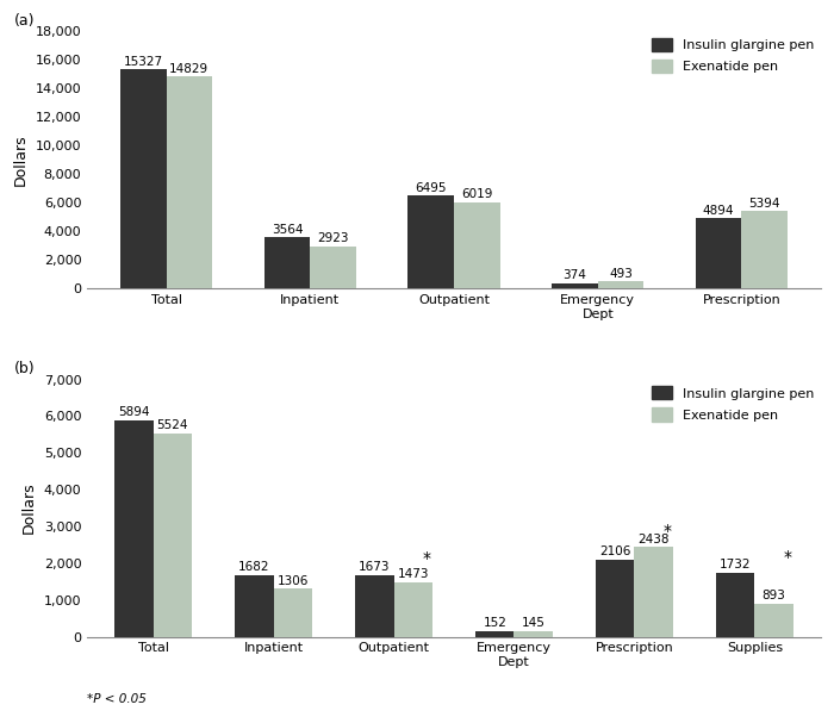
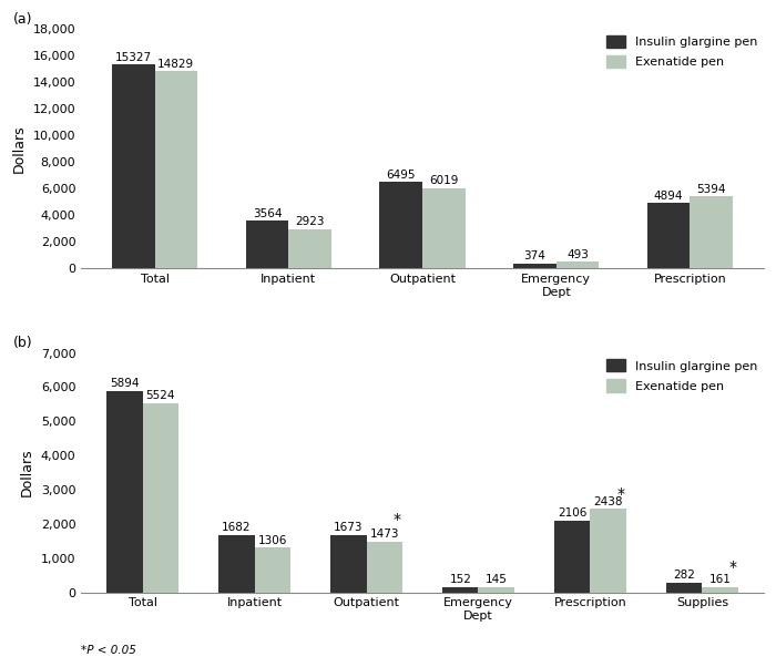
Insulin glargine pen/Supplies: 1732 -> 282
Exenatide pen/Supplies: 893 -> 161
